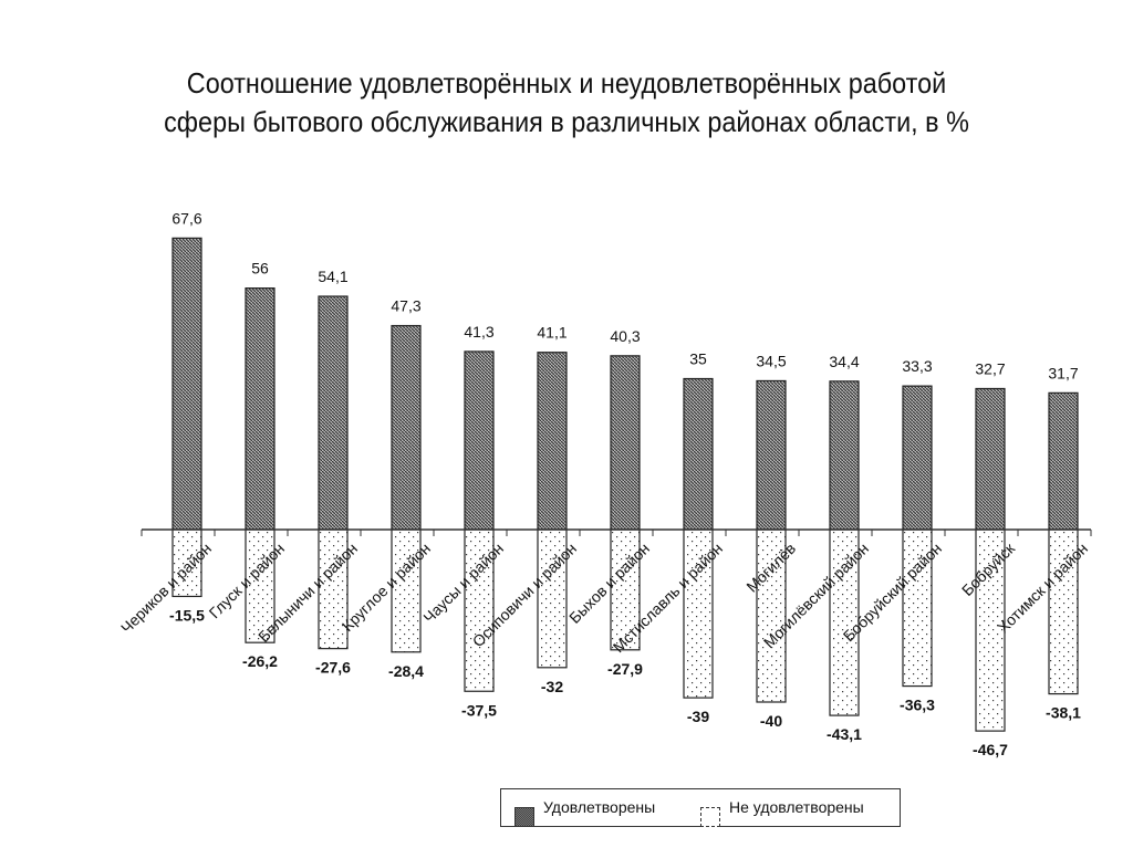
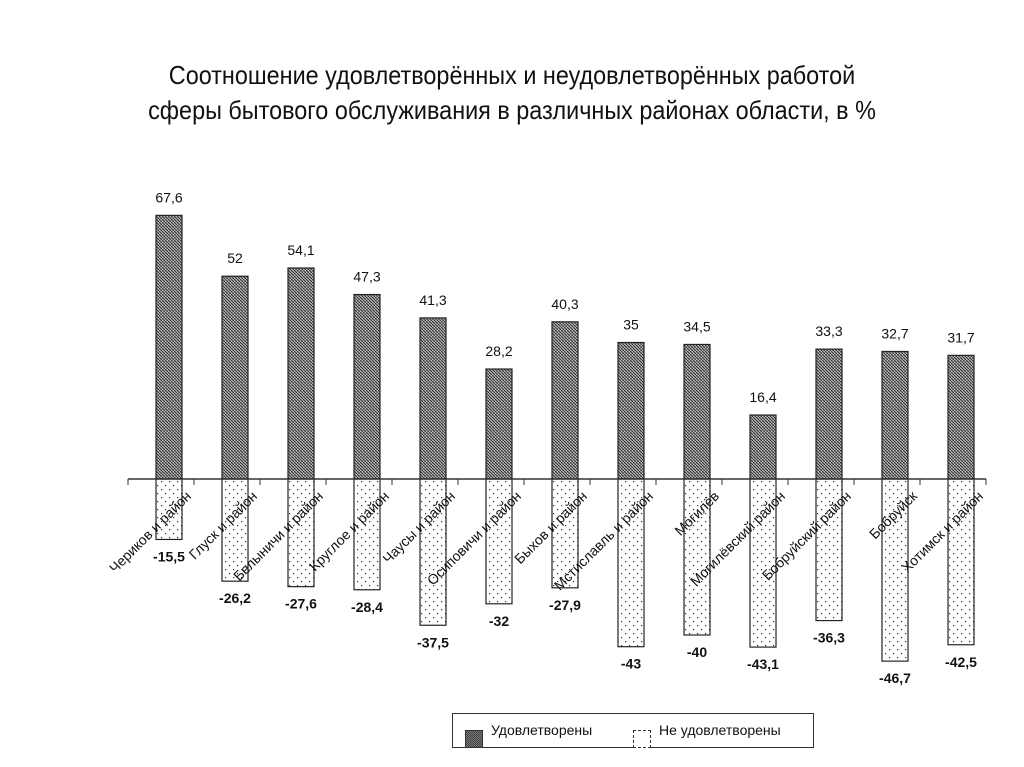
Удовлетворены/Глуск и район: 56 -> 52
Удовлетворены/Осиповичи и район: 41,1 -> 28,2
Не удовлетворены/Мстиславль и район: -39 -> -43
Удовлетворены/Могилёвский район: 34,4 -> 16,4
Не удовлетворены/Хотимск и район: -38,1 -> -42,5
